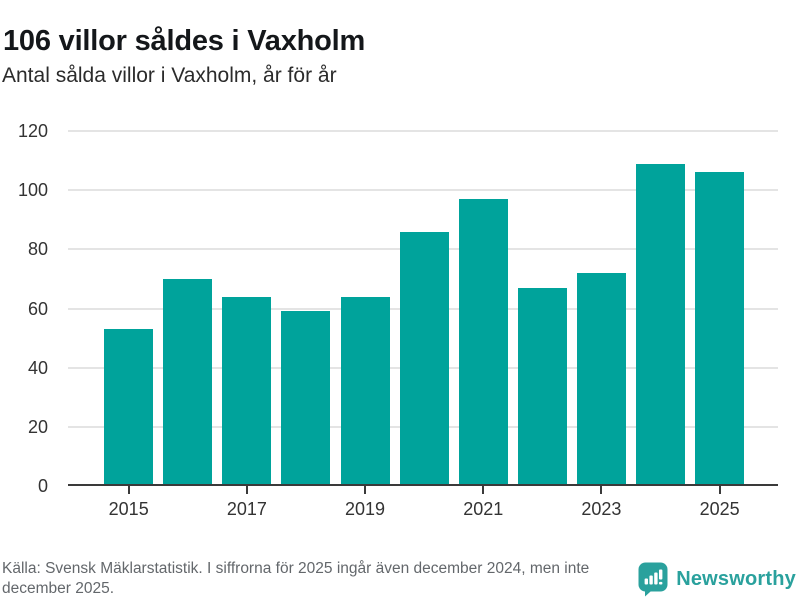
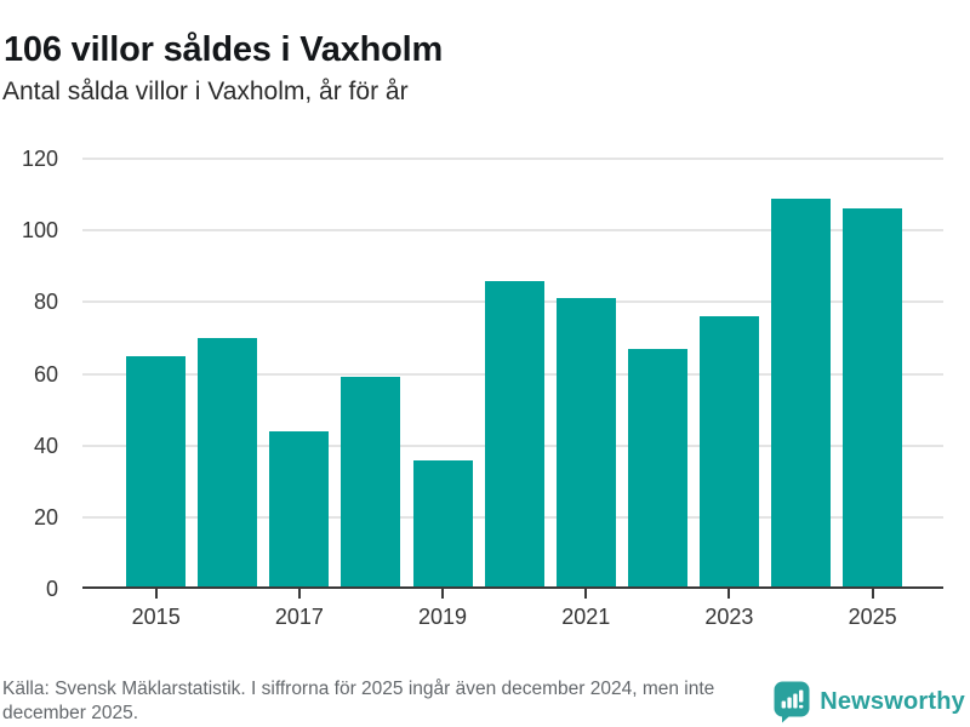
2015: 53 -> 65
2017: 64 -> 44
2019: 64 -> 36
2021: 97 -> 81
2023: 72 -> 76
